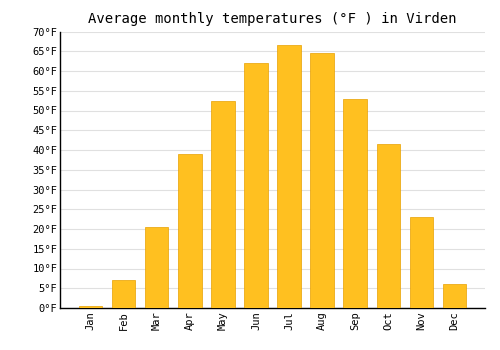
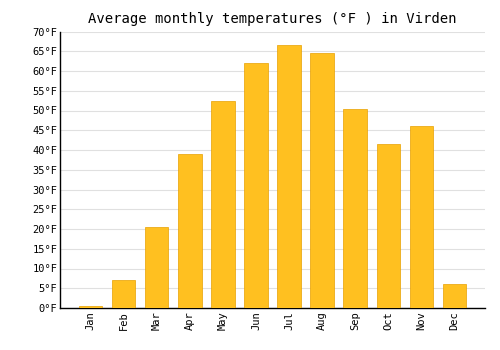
Sep: 53.0°F -> 50.5°F
Nov: 23.0°F -> 46.0°F
